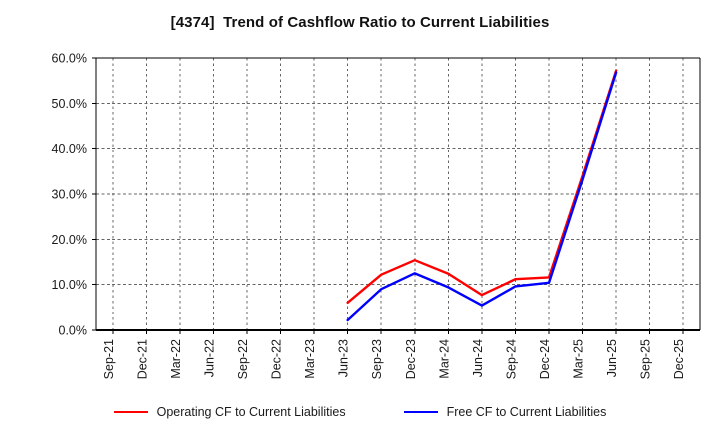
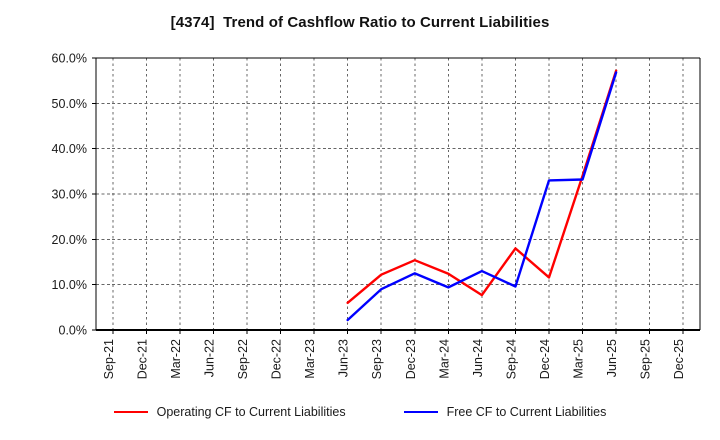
Free CF to Current Liabilities/Jun-24: 5% -> 13%
Operating CF to Current Liabilities/Sep-24: 11% -> 18%
Free CF to Current Liabilities/Dec-24: 10% -> 33%
